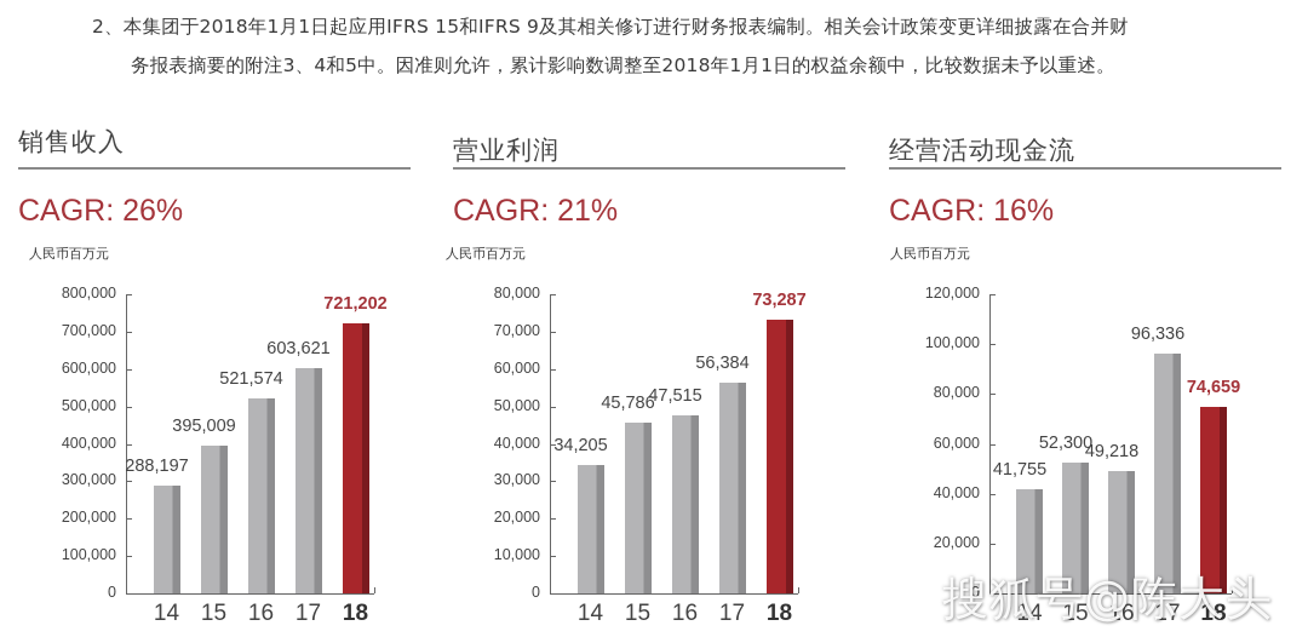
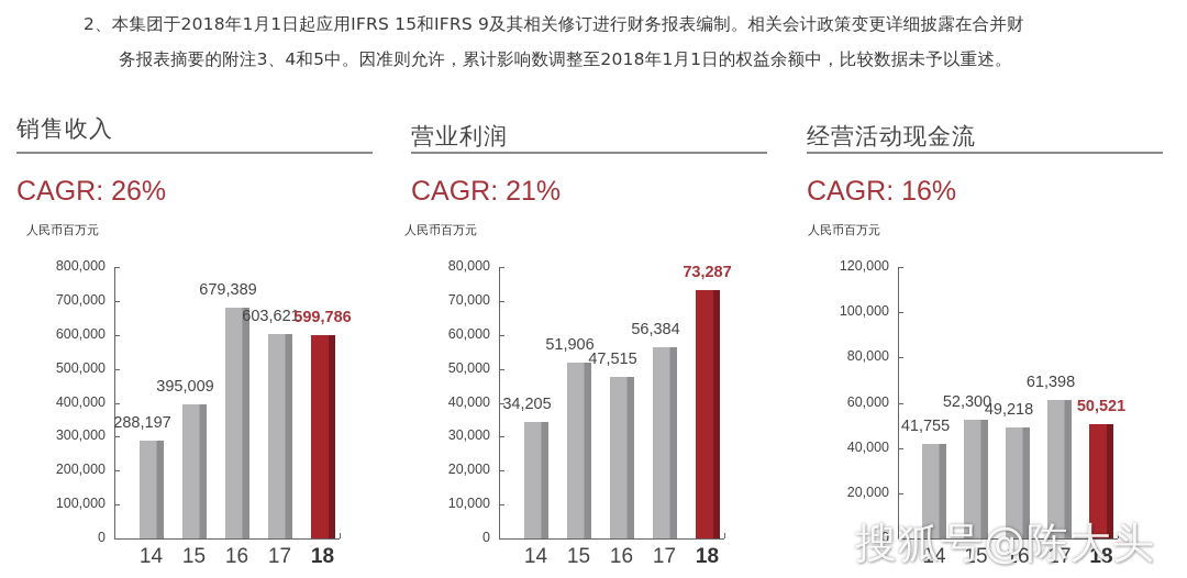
销售收入/16: 521,574 -> 679,389
销售收入/18: 721,202 -> 599,786
营业利润/15: 45,786 -> 51,906
经营活动现金流/17: 96,336 -> 61,398
经营活动现金流/18: 74,659 -> 50,521
